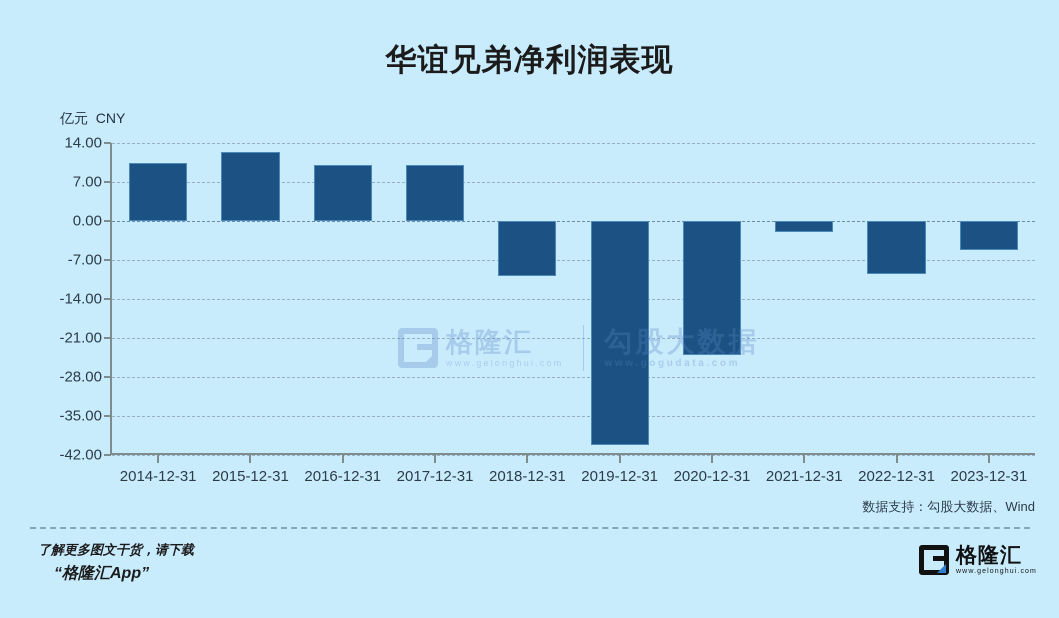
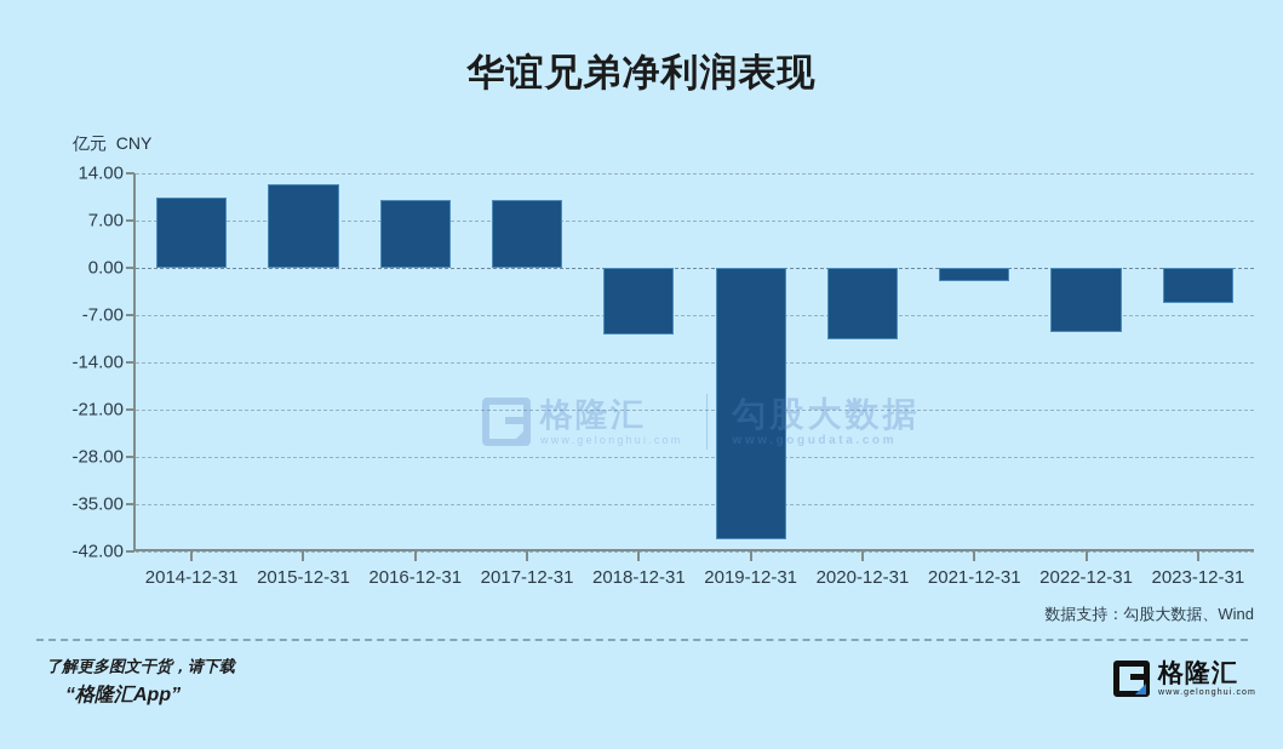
2020-12-31: -24 -> -10
